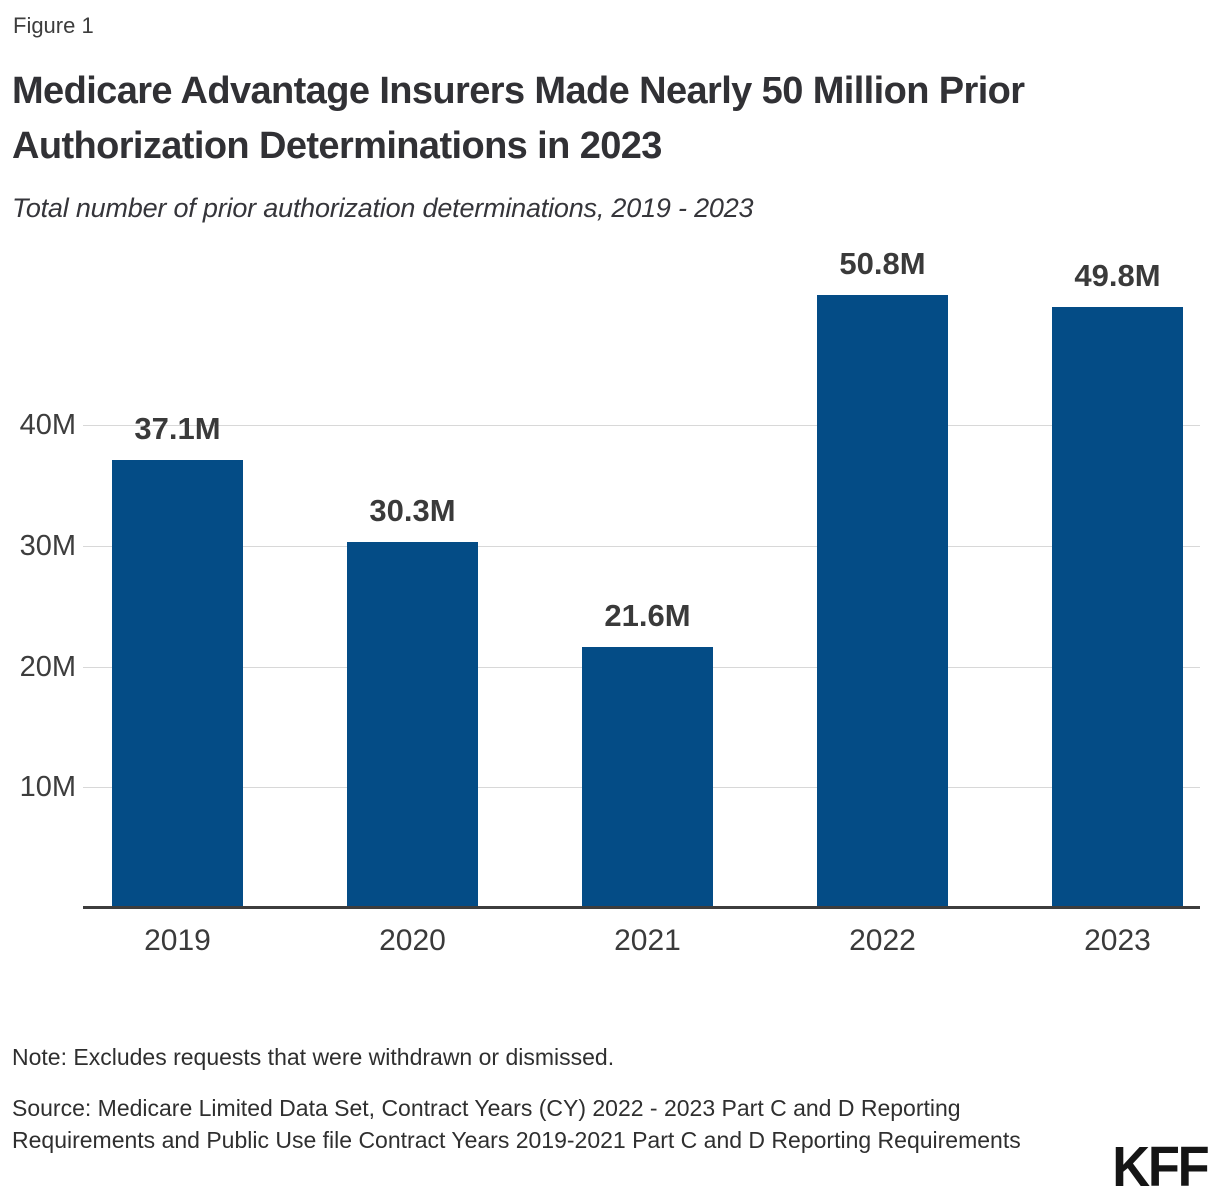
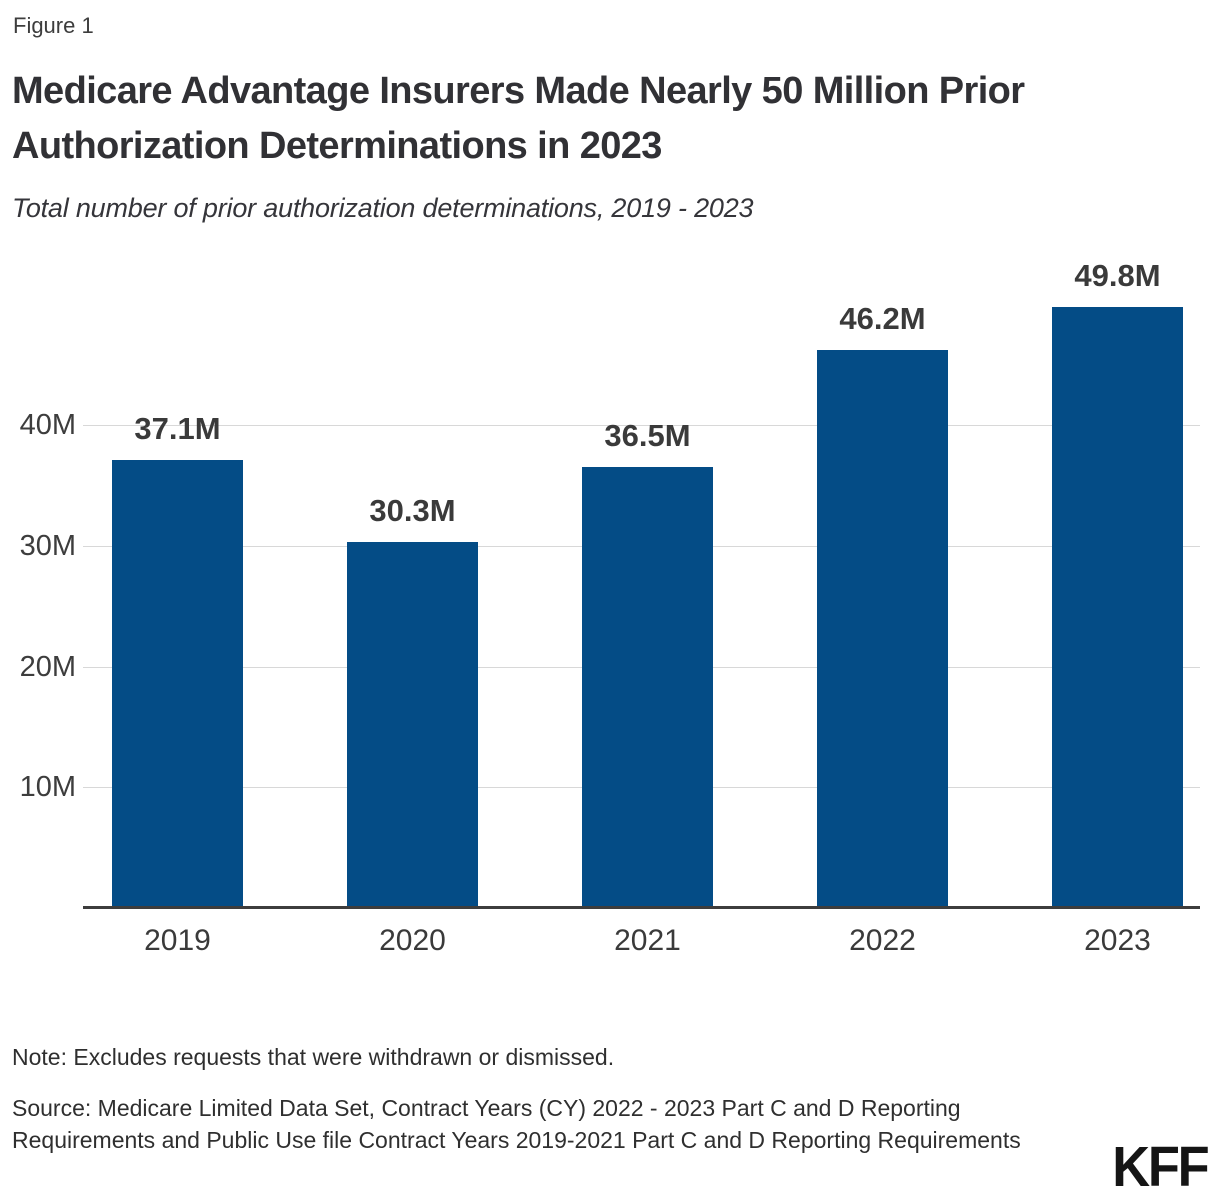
2021: 21.6M -> 36.5M
2022: 50.8M -> 46.2M
